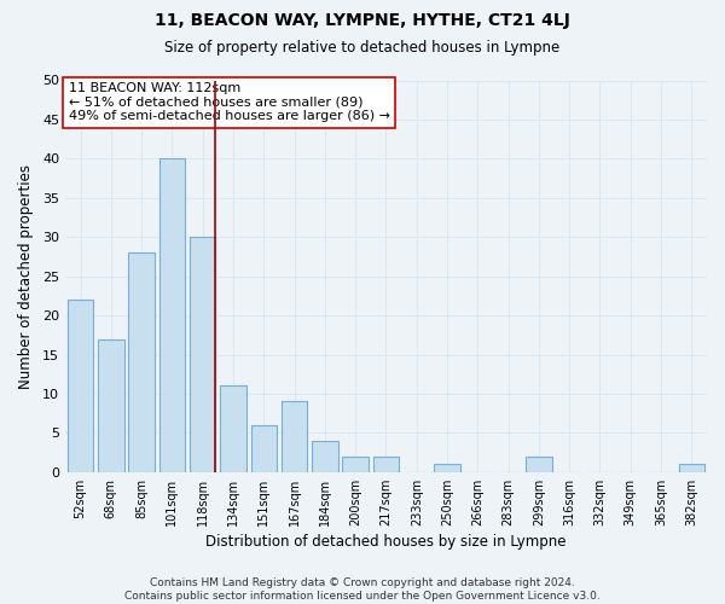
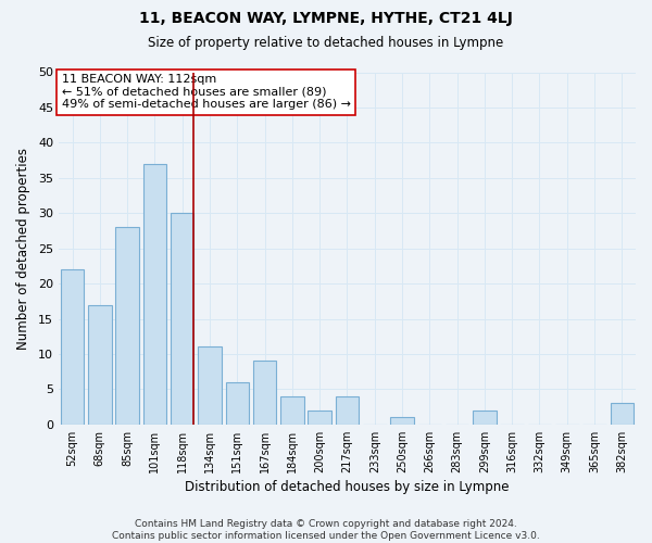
101sqm: 40 -> 37
217sqm: 2 -> 4
382sqm: 1 -> 3
